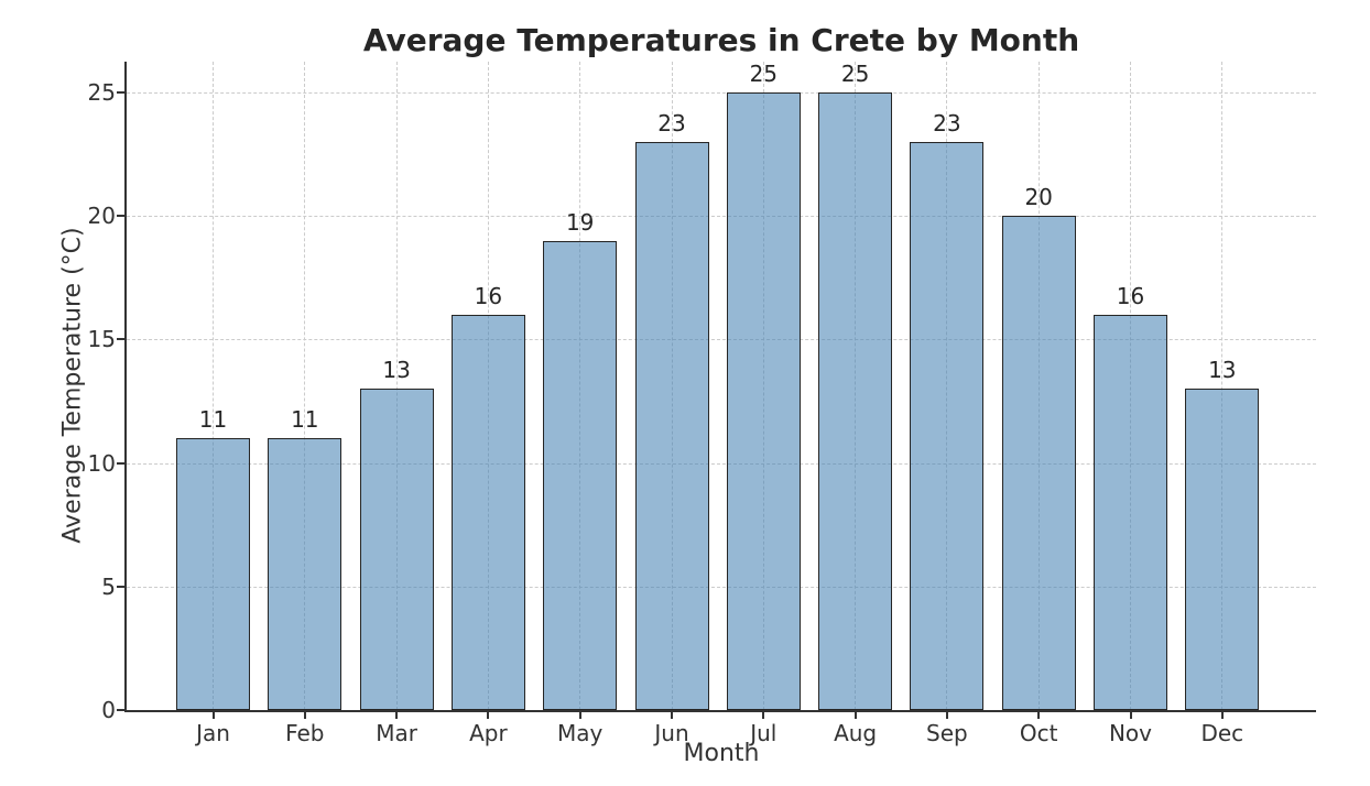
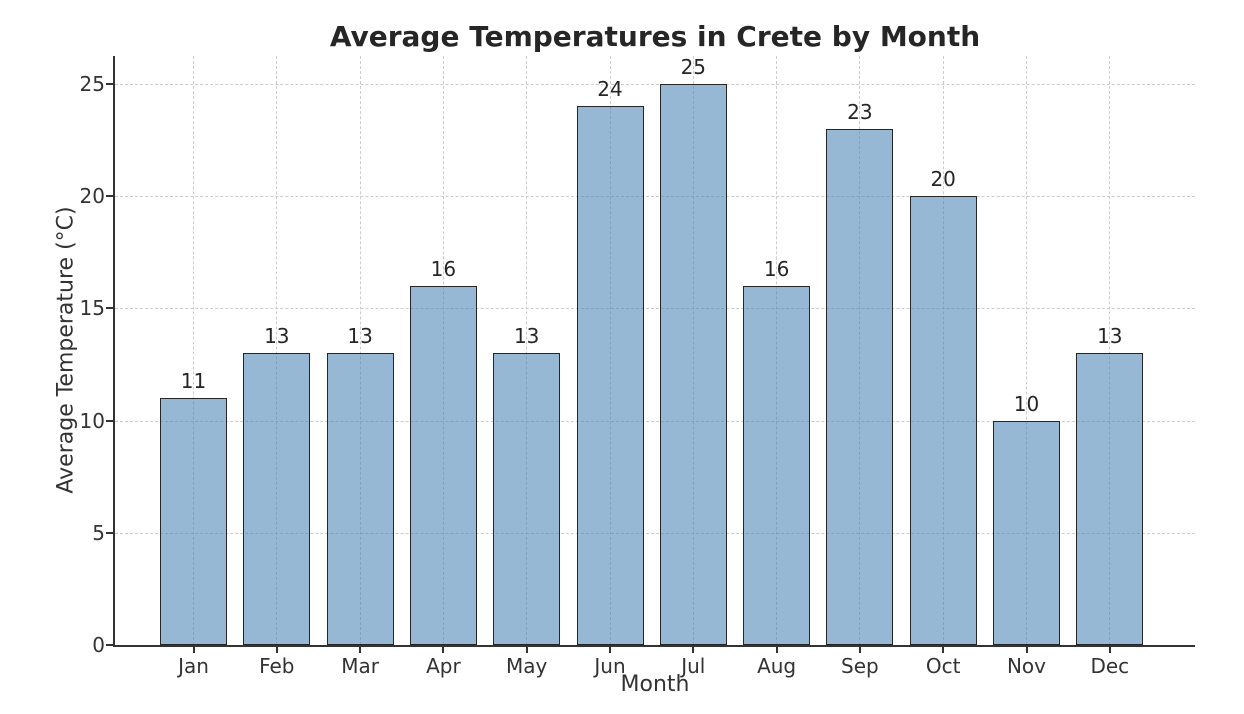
Feb: 11 -> 13
May: 19 -> 13
Jun: 23 -> 24
Aug: 25 -> 16
Nov: 16 -> 10
